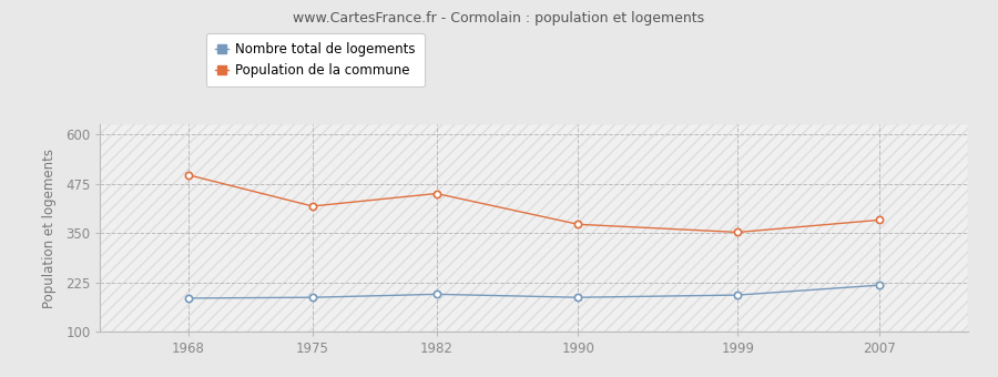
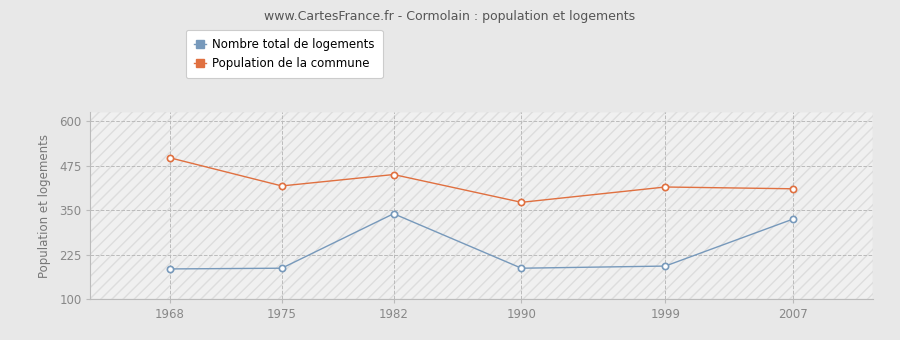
Nombre total de logements/1982: 195 -> 340
Population de la commune/1999: 352 -> 415
Nombre total de logements/2007: 218 -> 325
Population de la commune/2007: 383 -> 410
